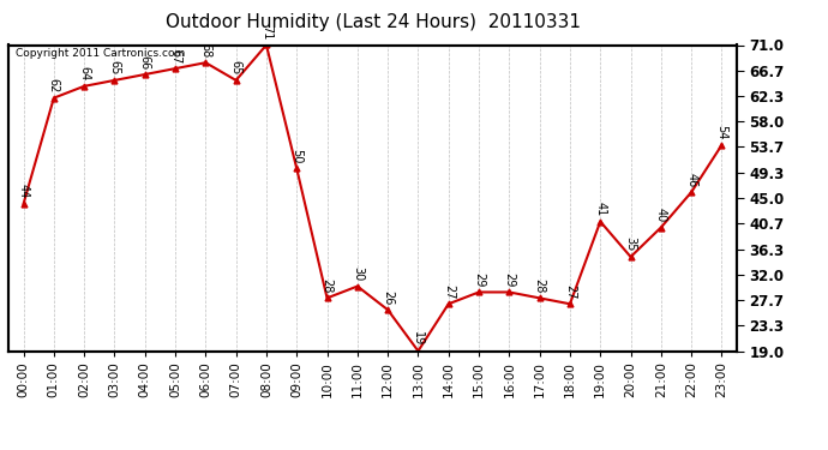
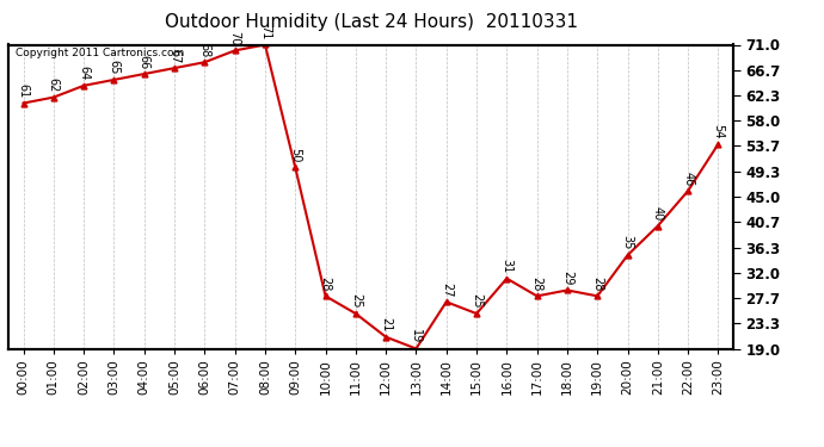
00:00: 44 -> 61
07:00: 65 -> 70
11:00: 30 -> 25
12:00: 26 -> 21
15:00: 29 -> 25
16:00: 29 -> 31
18:00: 27 -> 29
19:00: 41 -> 28
